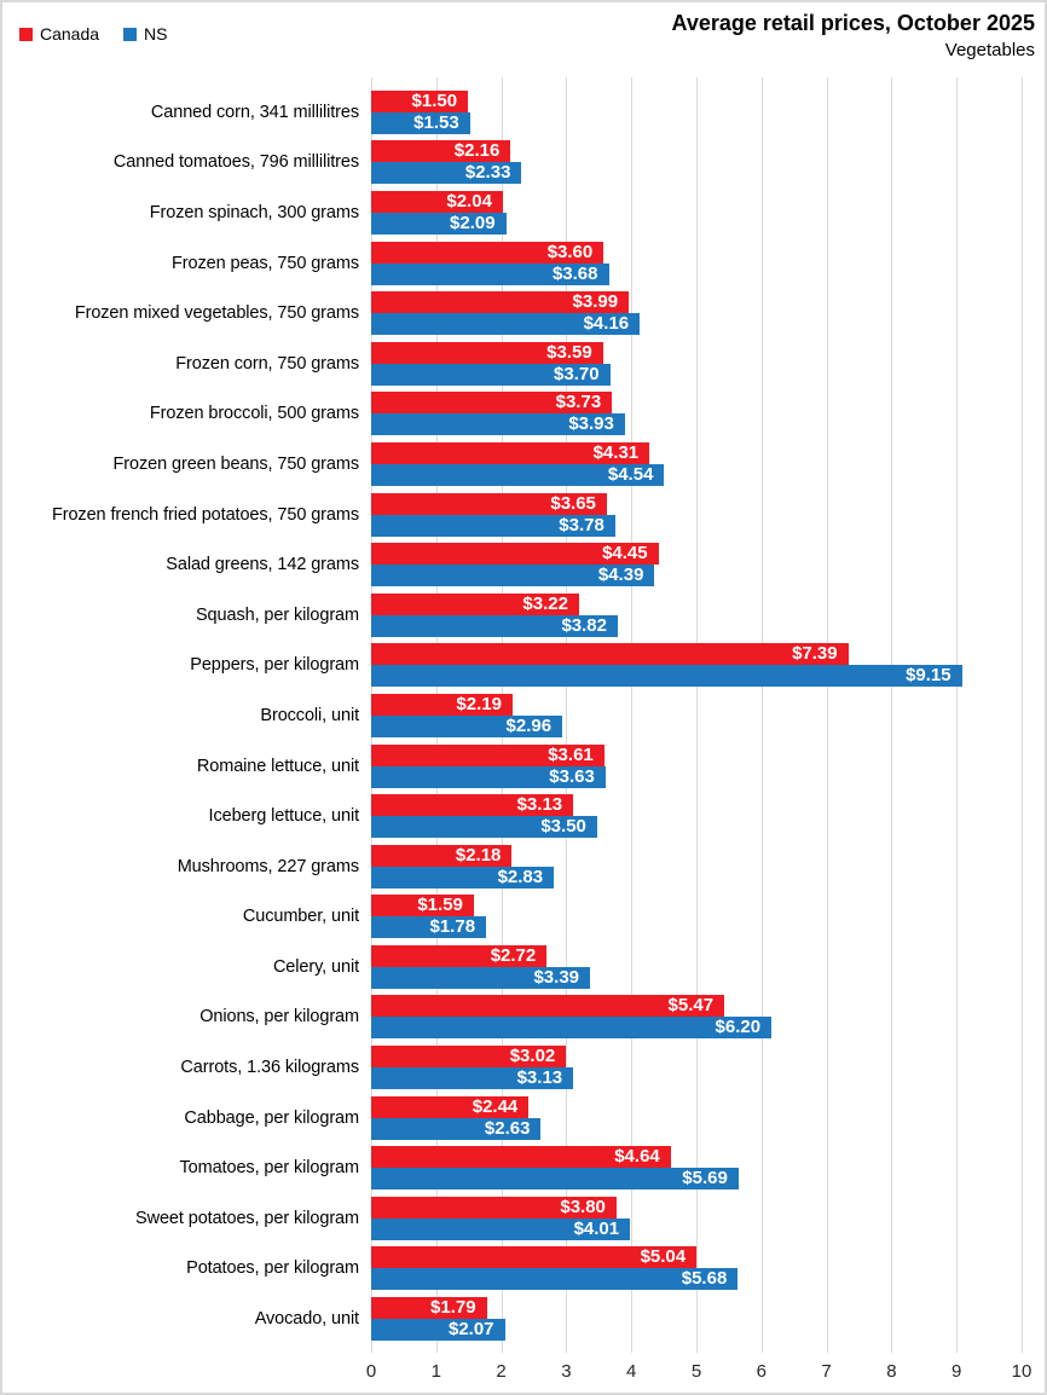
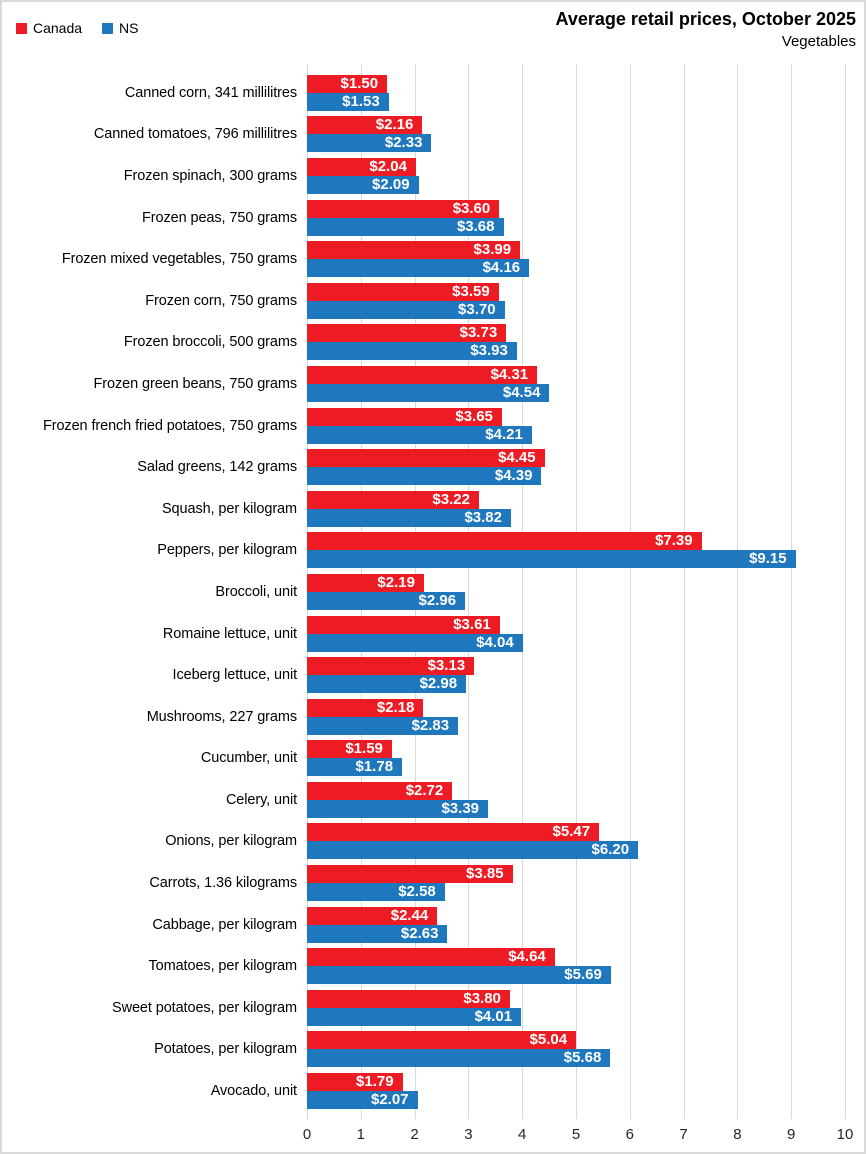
NS/Frozen french fried potatoes, 750 grams: $3.78 -> $4.21
NS/Romaine lettuce, unit: $3.63 -> $4.04
NS/Iceberg lettuce, unit: $3.50 -> $2.98
Canada/Carrots, 1.36 kilograms: $3.02 -> $3.85
NS/Carrots, 1.36 kilograms: $3.13 -> $2.58
